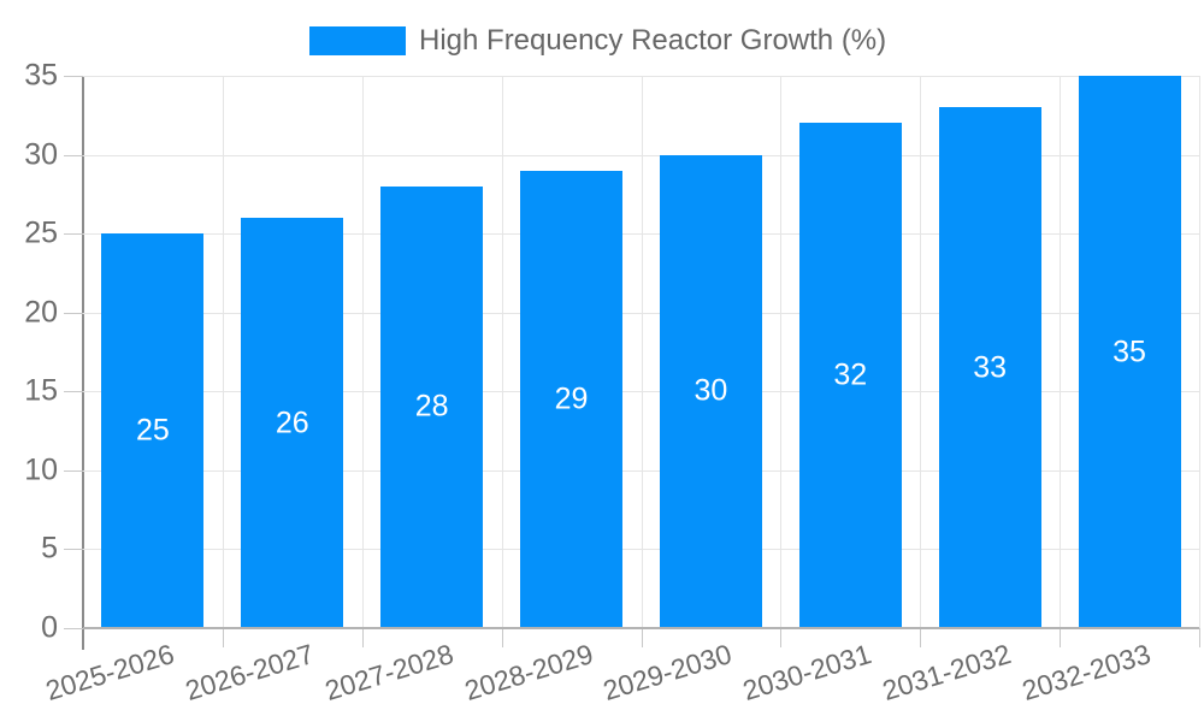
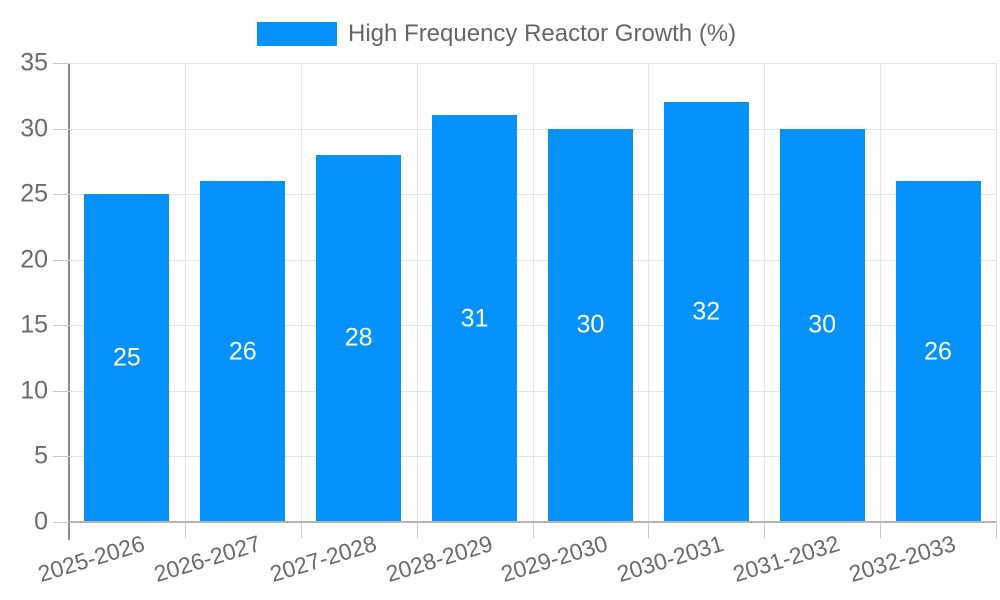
2028-2029: 29 -> 31
2031-2032: 33 -> 30
2032-2033: 35 -> 26
